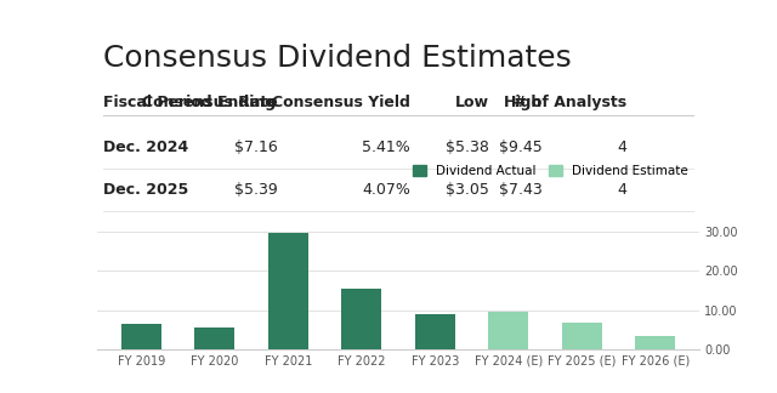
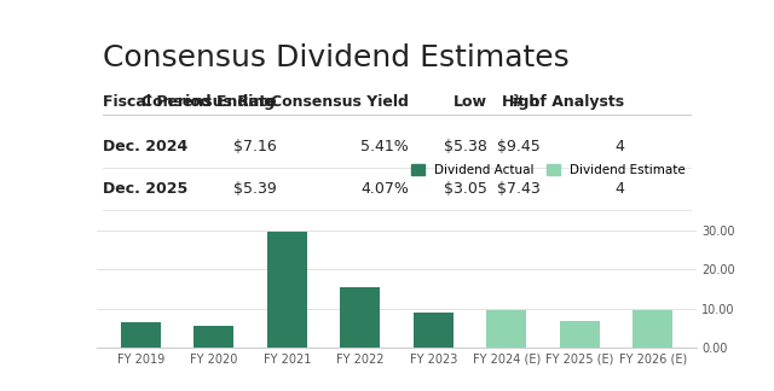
FY 2026 (E): 3.5 -> 9.5
